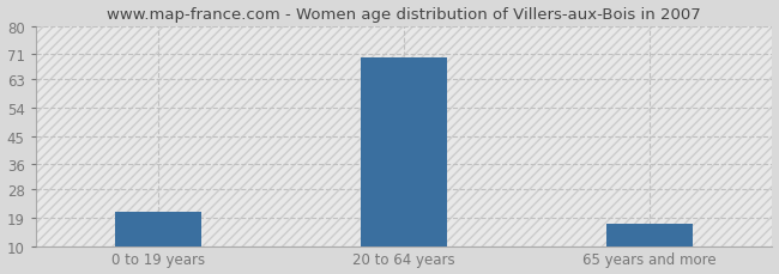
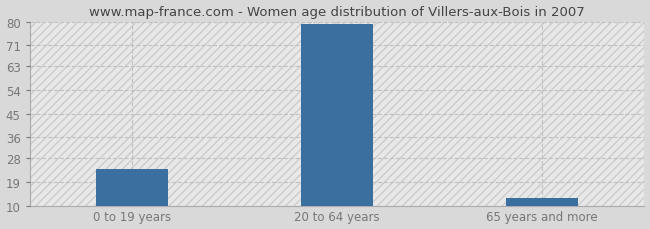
0 to 19 years: 21 -> 24
20 to 64 years: 70 -> 79
65 years and more: 17 -> 13
